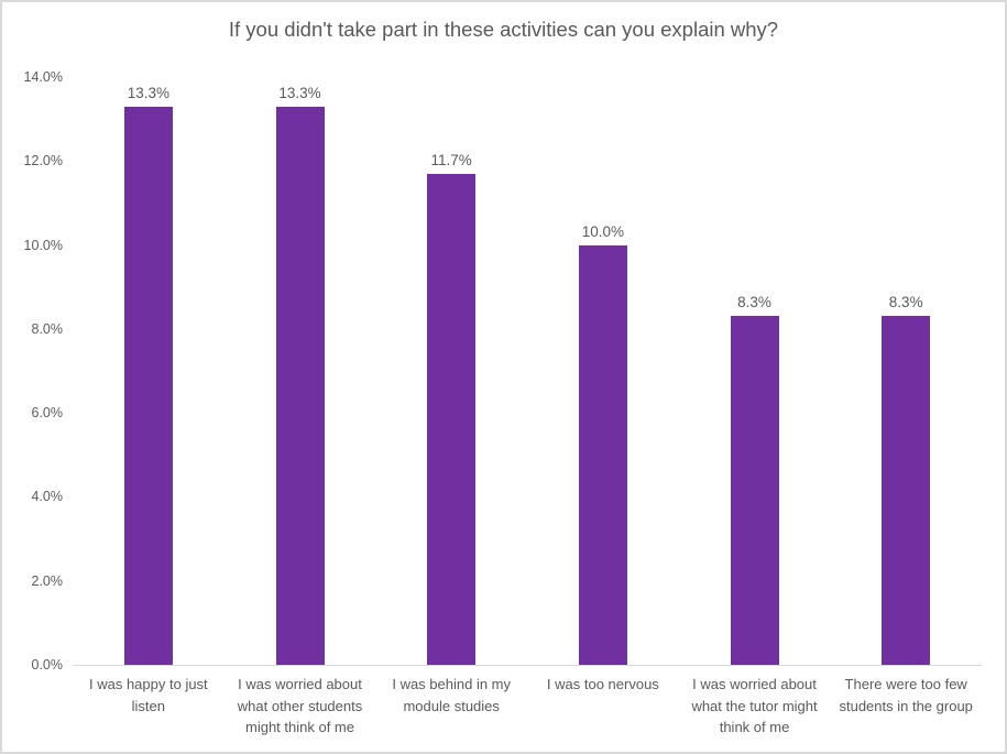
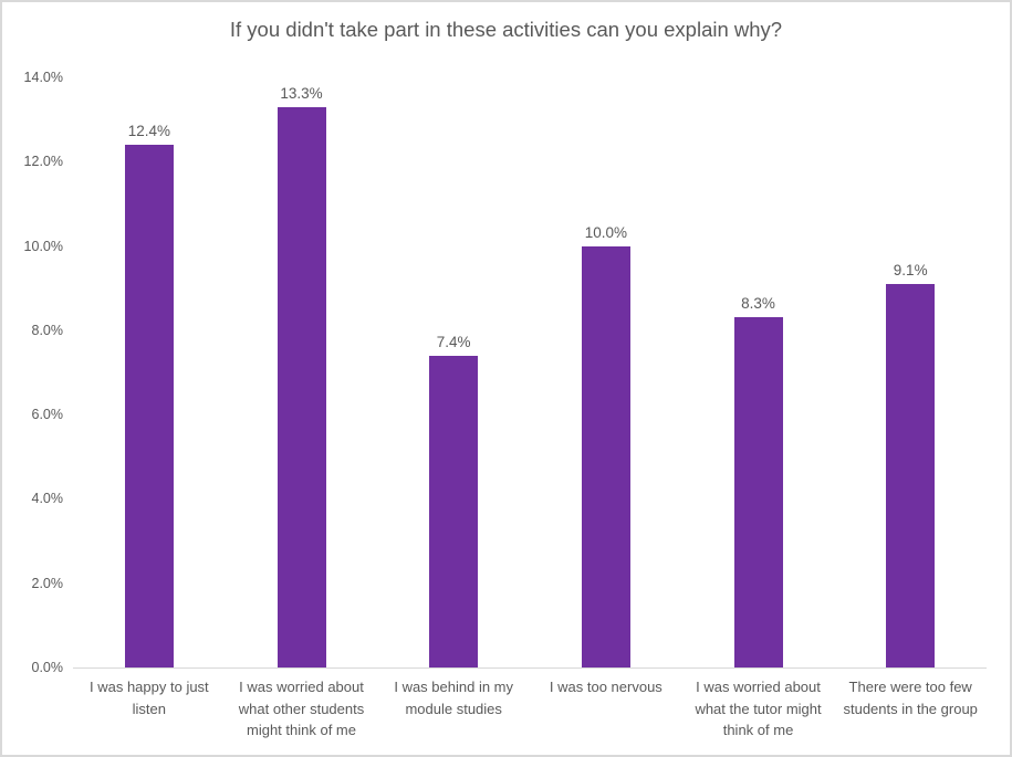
I was happy to just listen: 13.3% -> 12.4%
I was behind in my module studies: 11.7% -> 7.4%
There were too few students in the group: 8.3% -> 9.1%
